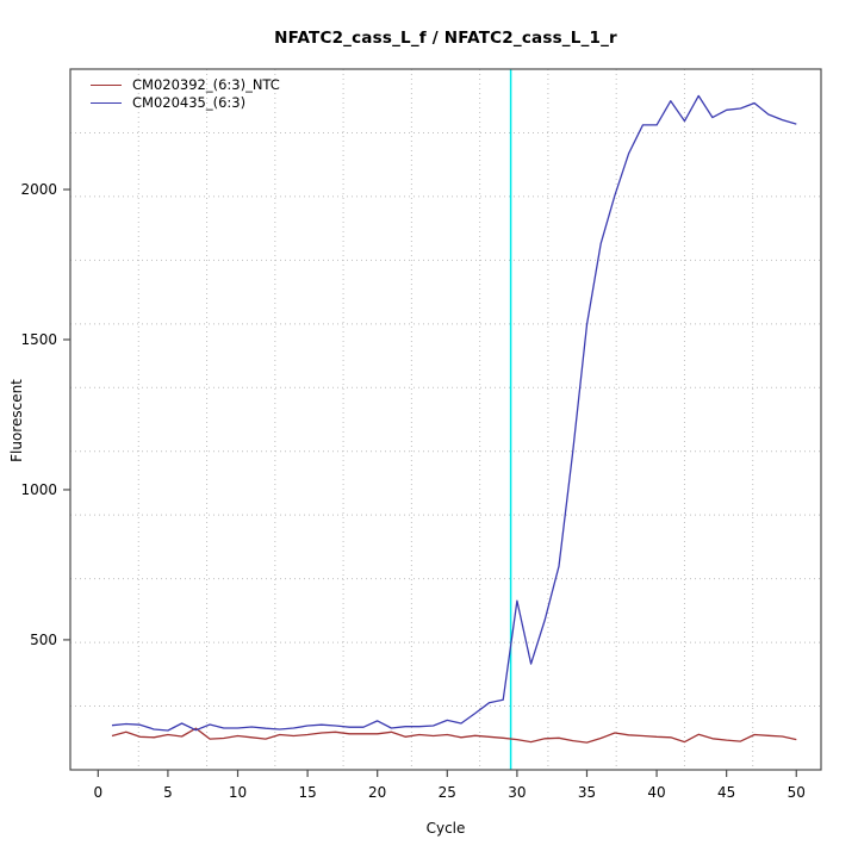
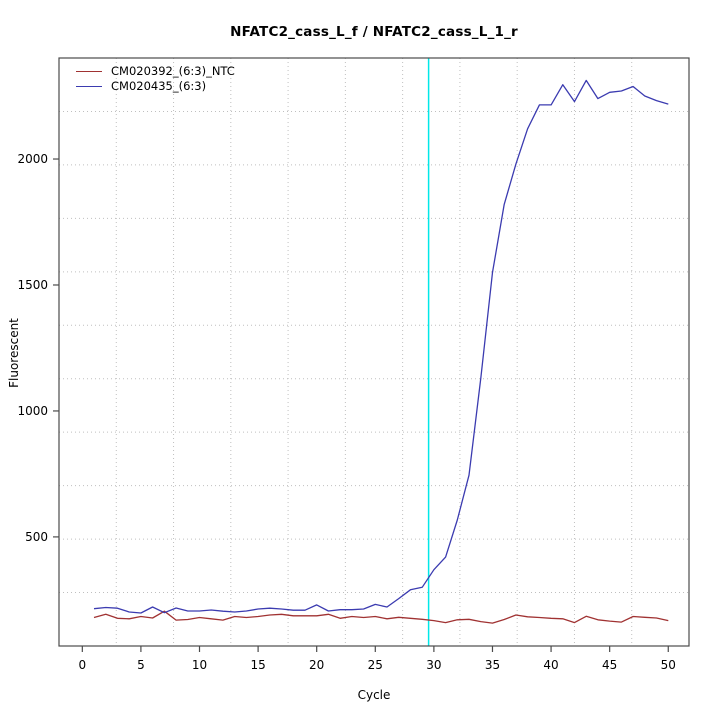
CM020435_(6:3)/30: 630 -> 370
